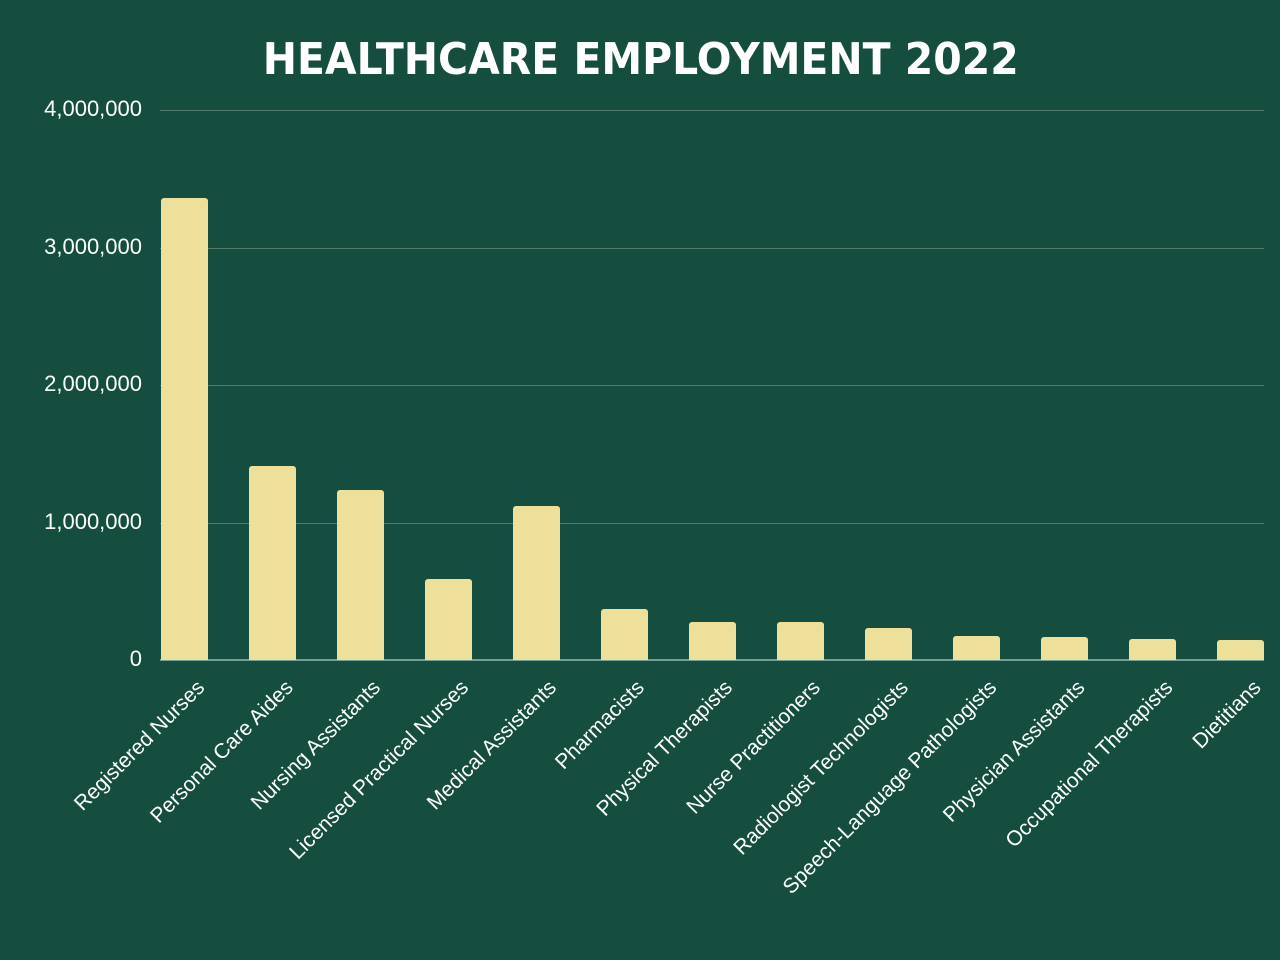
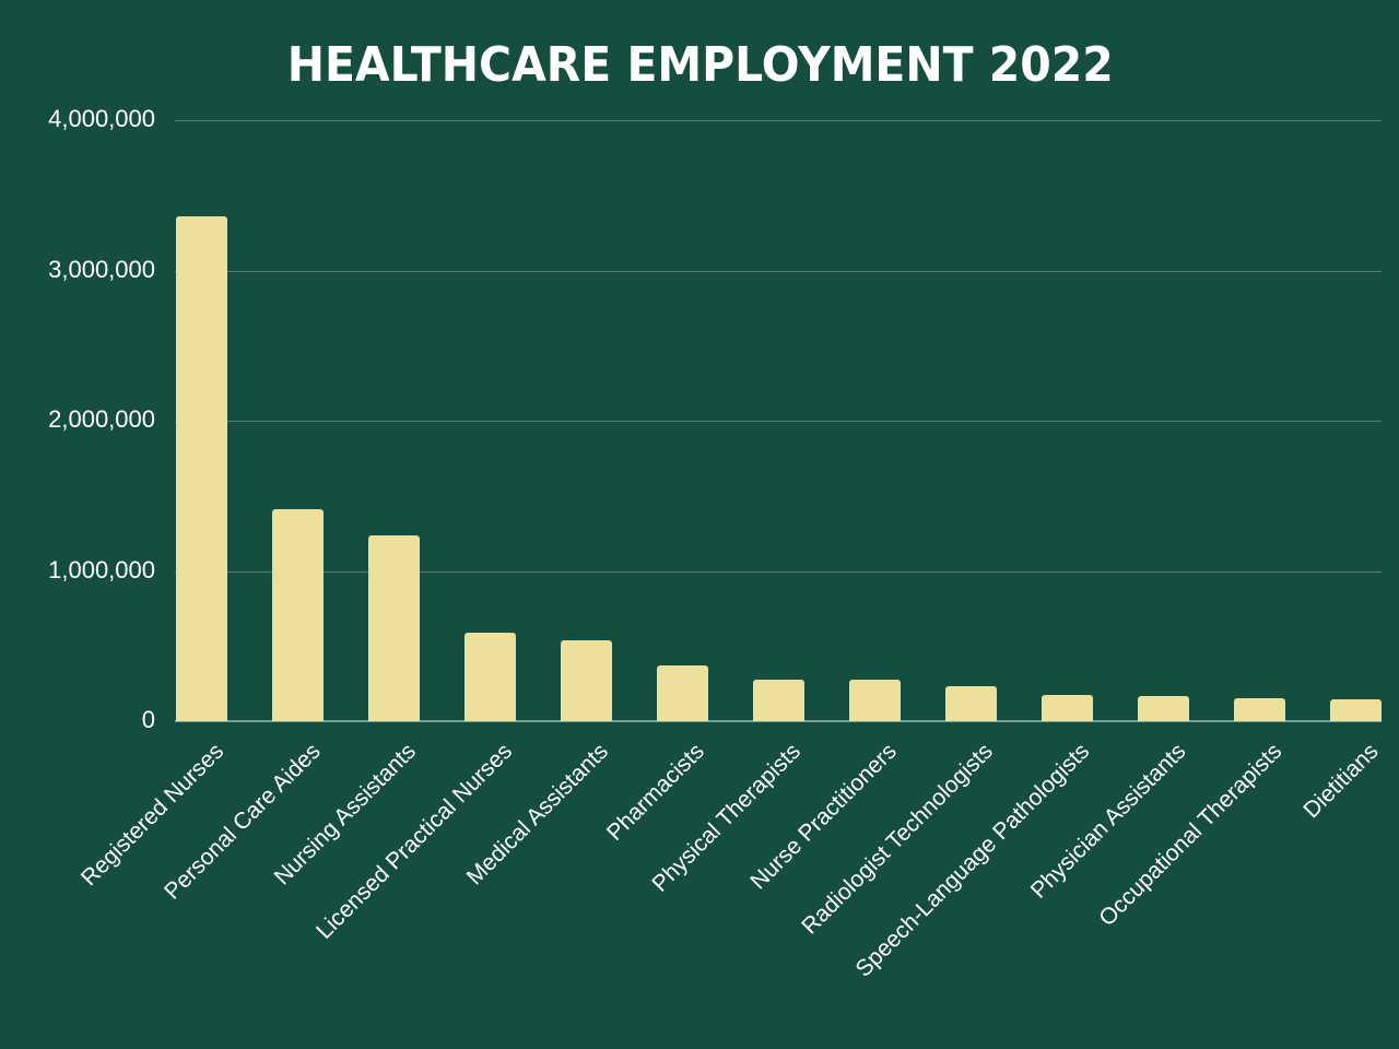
Medical Assistants: 1120000 -> 540000
